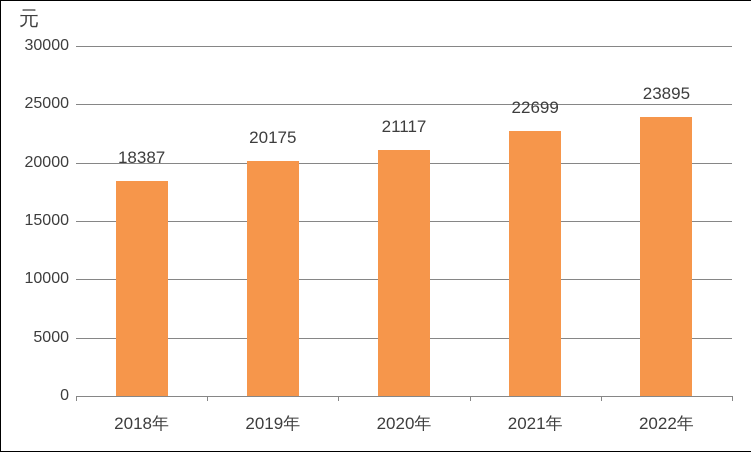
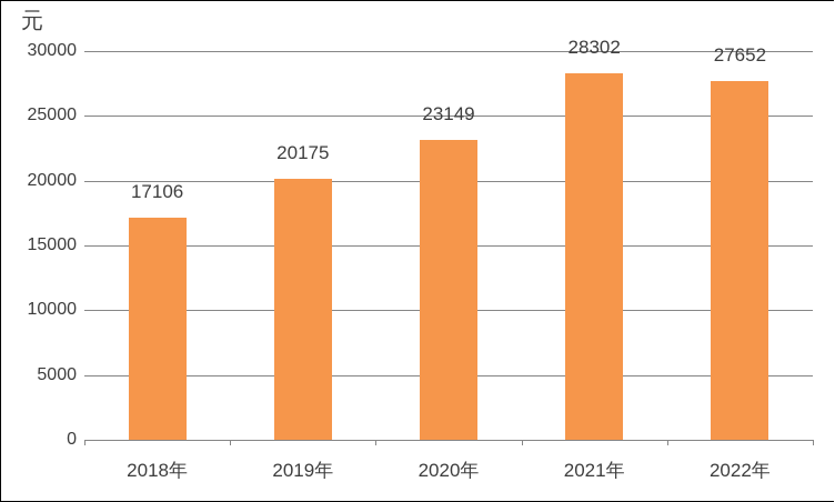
2018年: 18387 -> 17106
2020年: 21117 -> 23149
2021年: 22699 -> 28302
2022年: 23895 -> 27652
